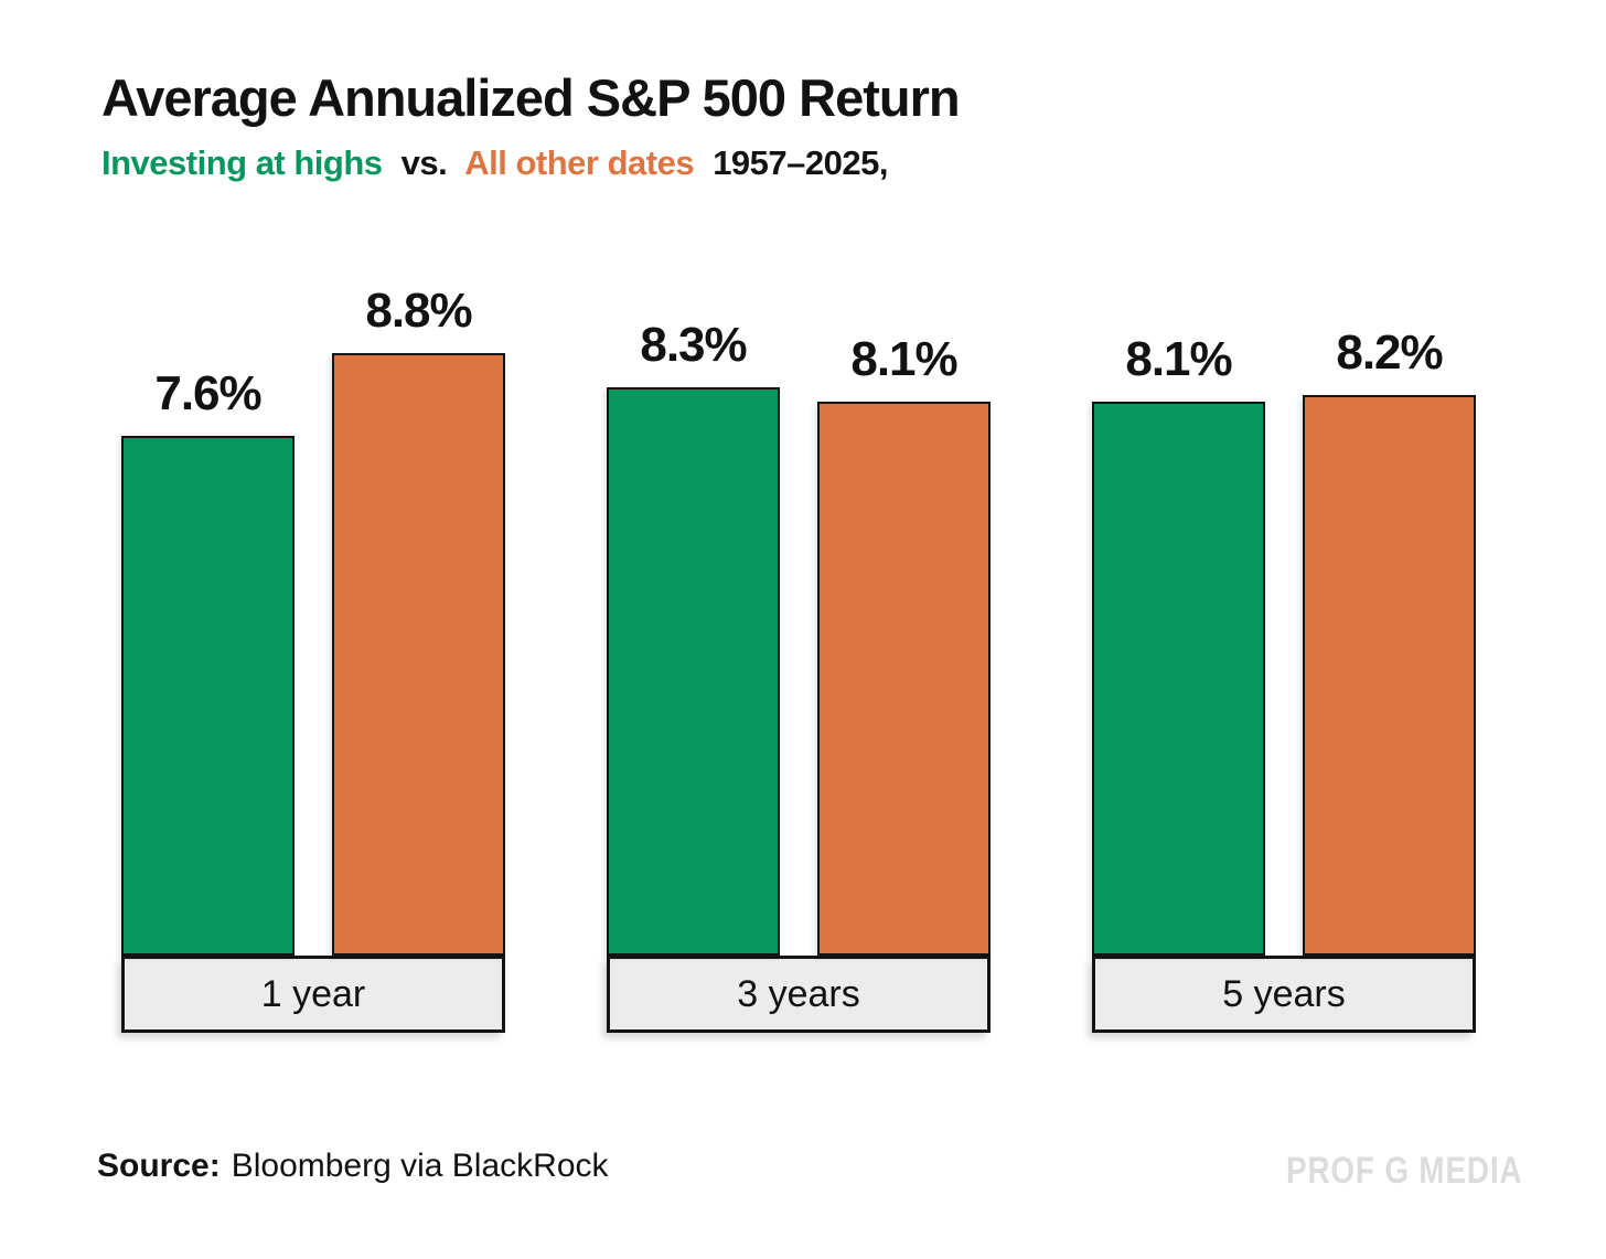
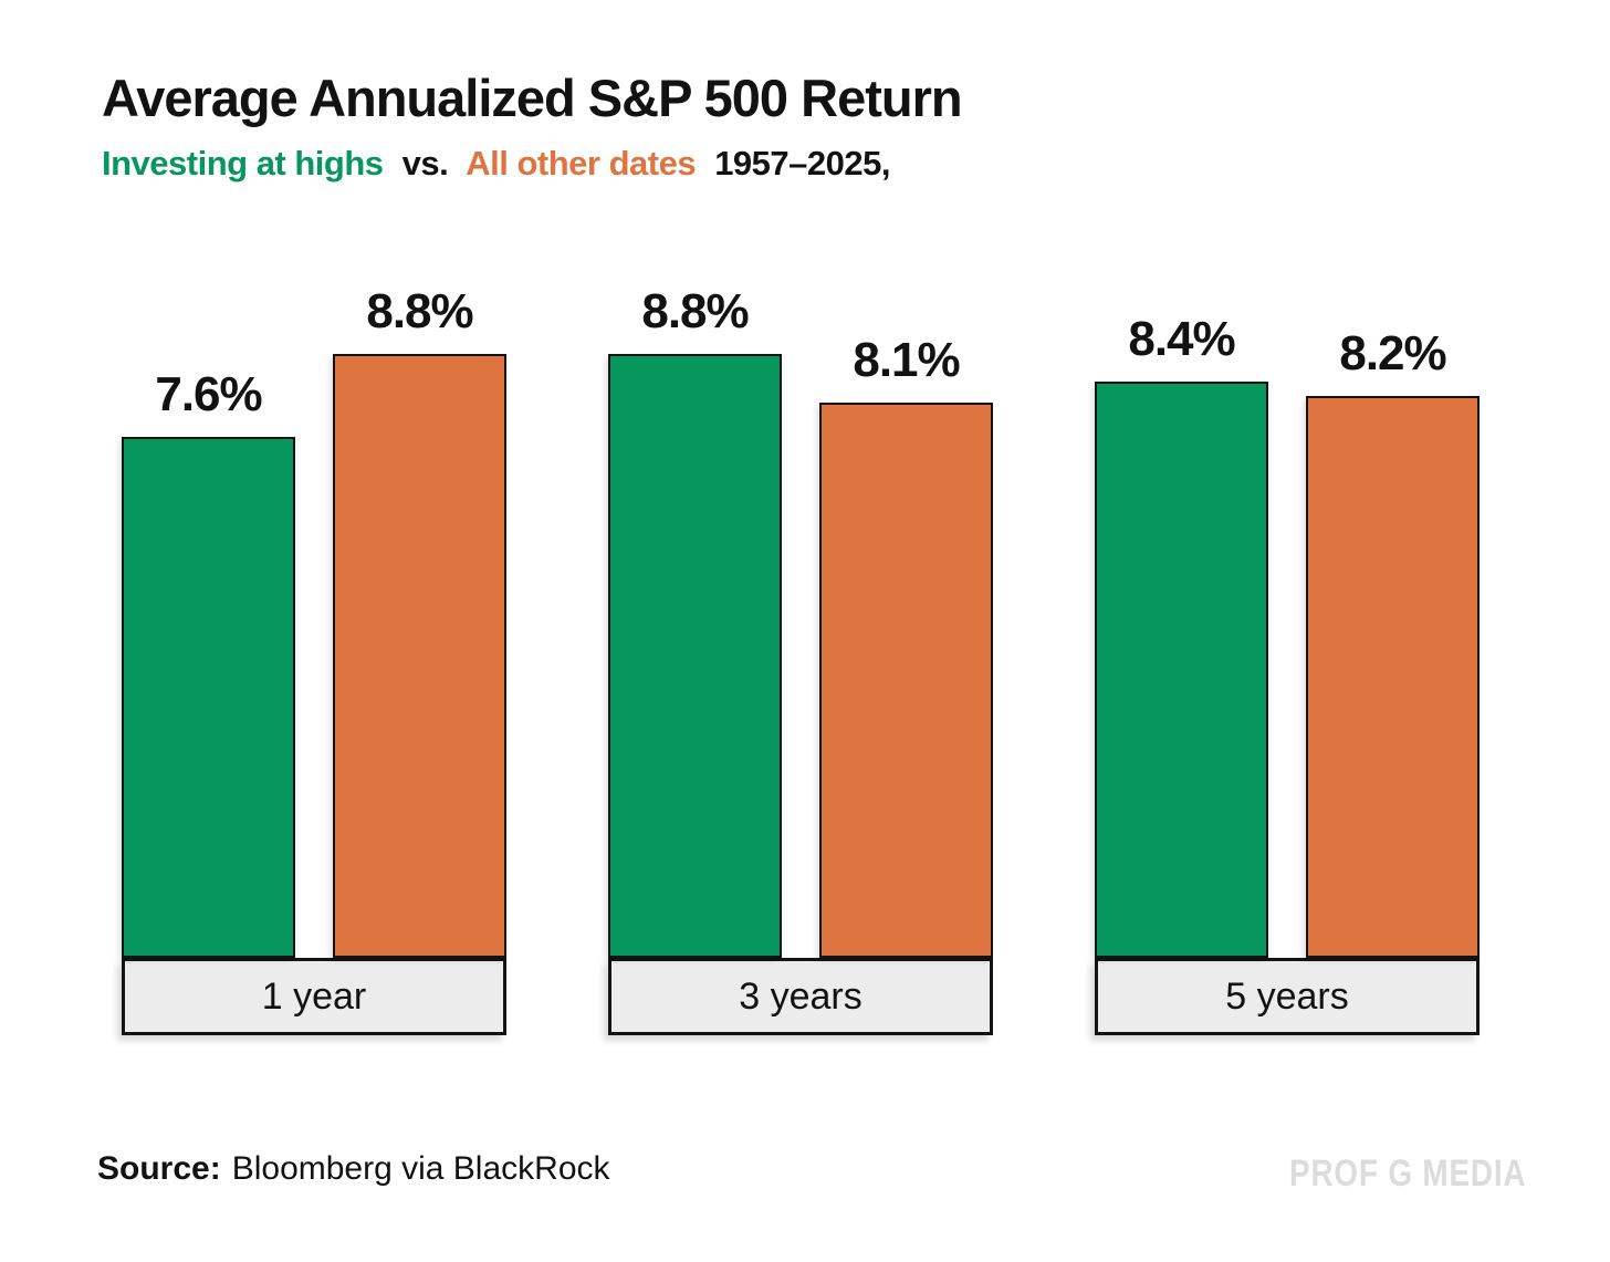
Investing at highs/3 years: 8.3% -> 8.8%
Investing at highs/5 years: 8.1% -> 8.4%
